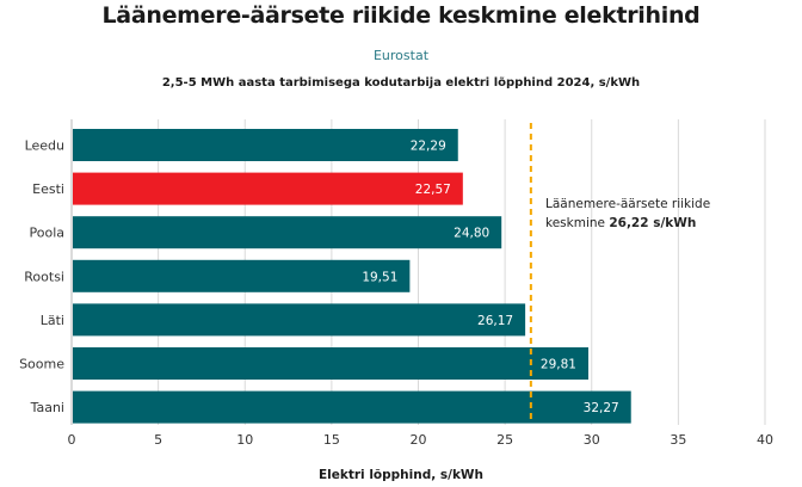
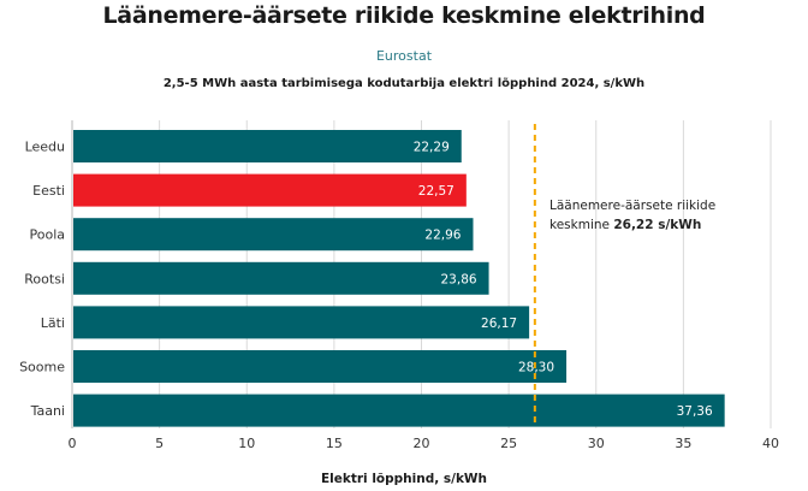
Poola: 24,80 -> 22,96
Rootsi: 19,51 -> 23,86
Soome: 29,81 -> 28,30
Taani: 32,27 -> 37,36
